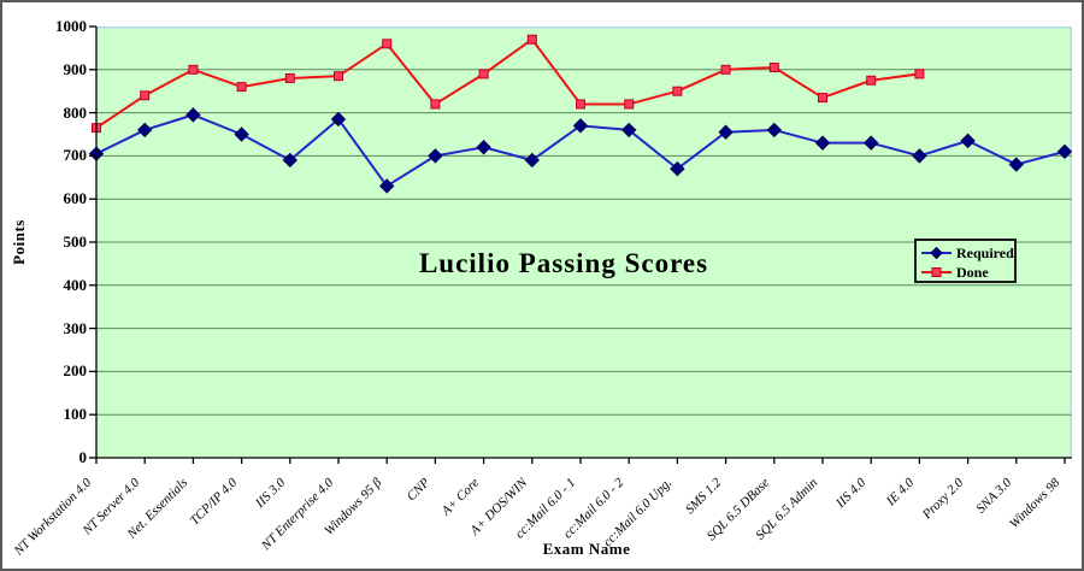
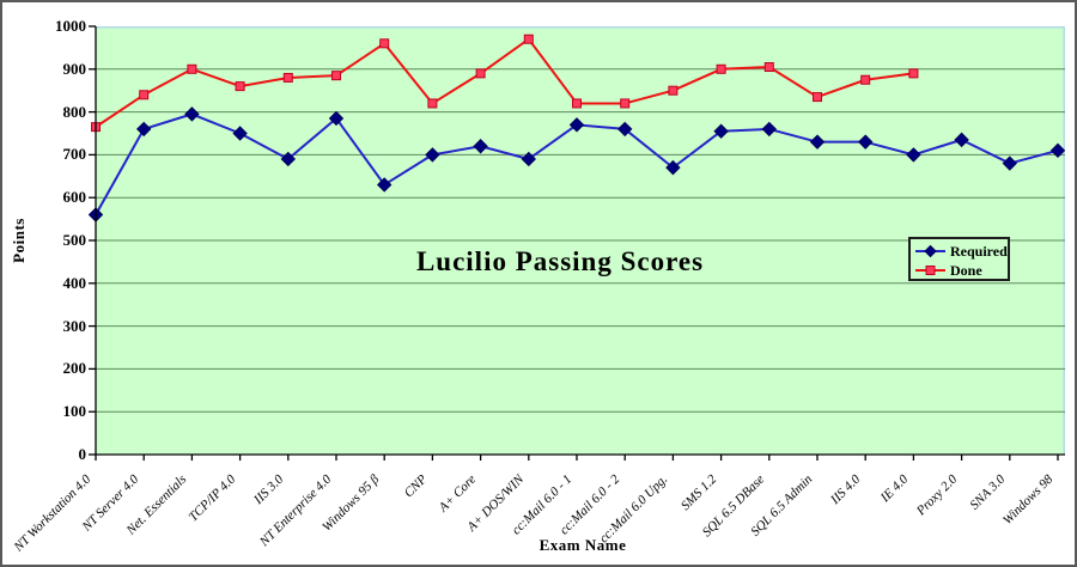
Required/NT Workstation 4.0: 700 -> 560
